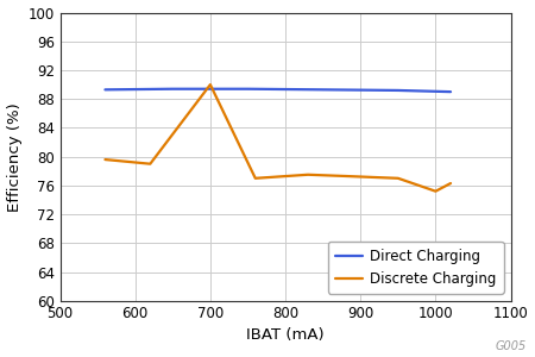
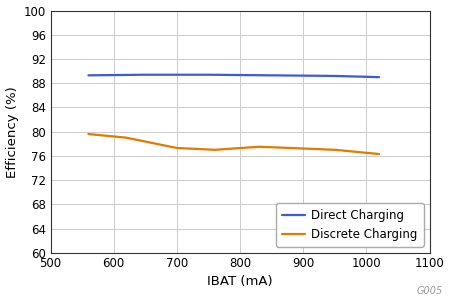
Discrete Charging/700: 90.0 -> 77.3
Discrete Charging/1000: 75.2 -> 76.5
